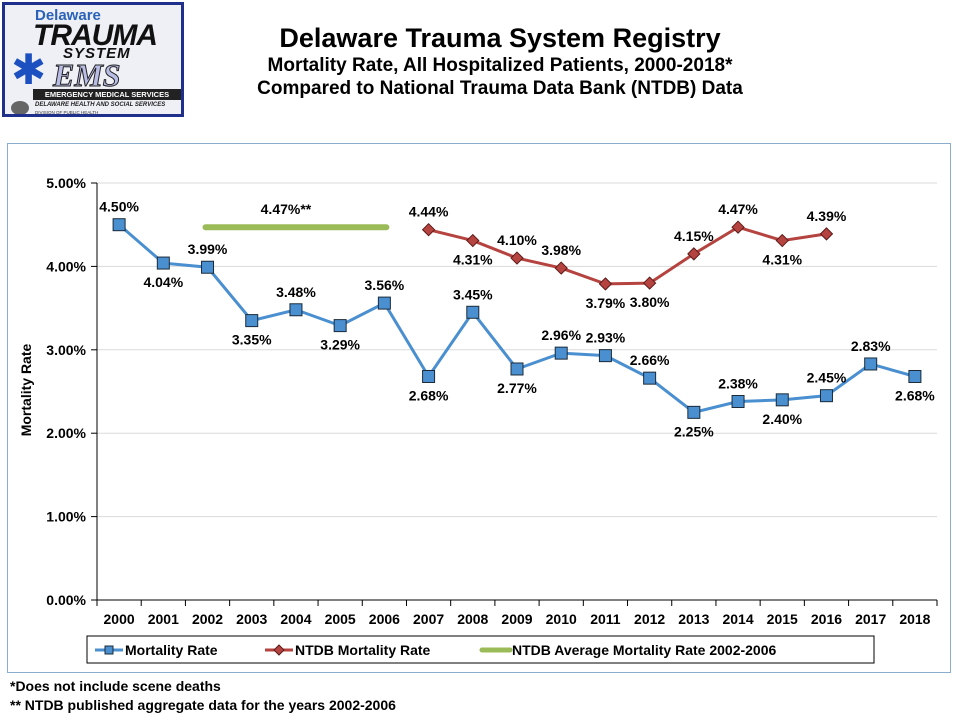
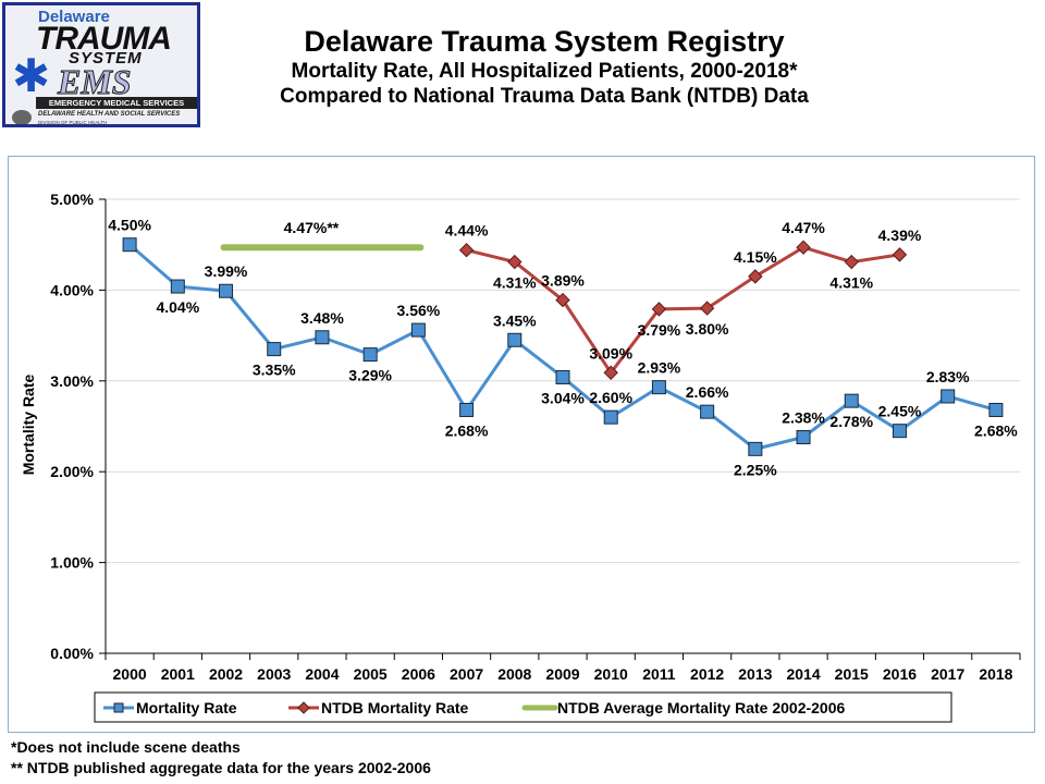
Mortality Rate/2009: 2.77% -> 3.04%
NTDB Mortality Rate/2009: 4.10% -> 3.89%
Mortality Rate/2010: 2.96% -> 2.60%
NTDB Mortality Rate/2010: 3.98% -> 3.09%
Mortality Rate/2015: 2.40% -> 2.78%
